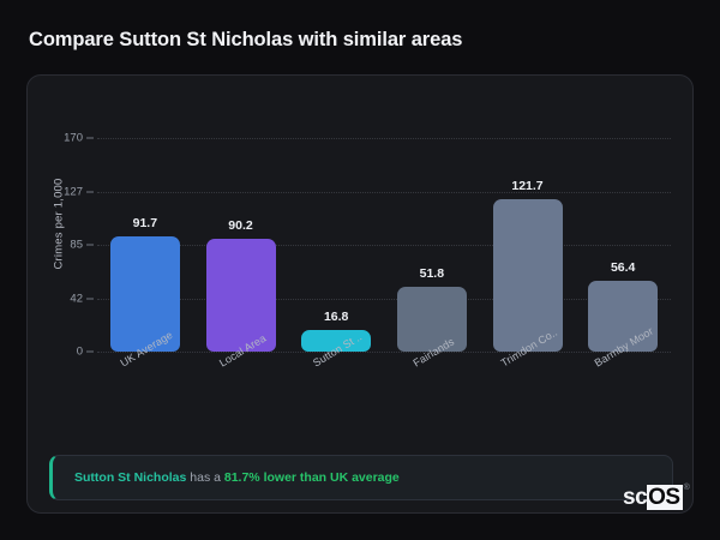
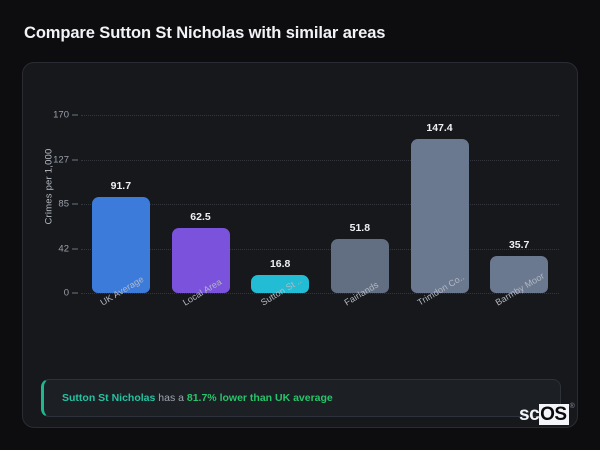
Local Area: 90.2 -> 62.5
Trimdon Co..: 121.7 -> 147.4
Barmby Moor: 56.4 -> 35.7
